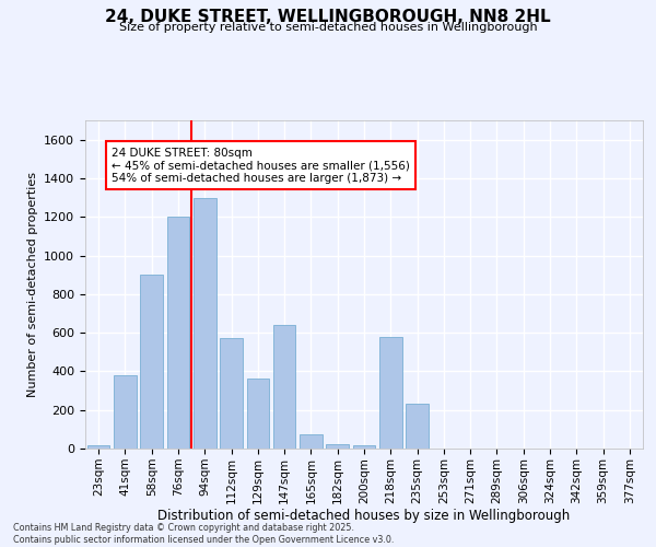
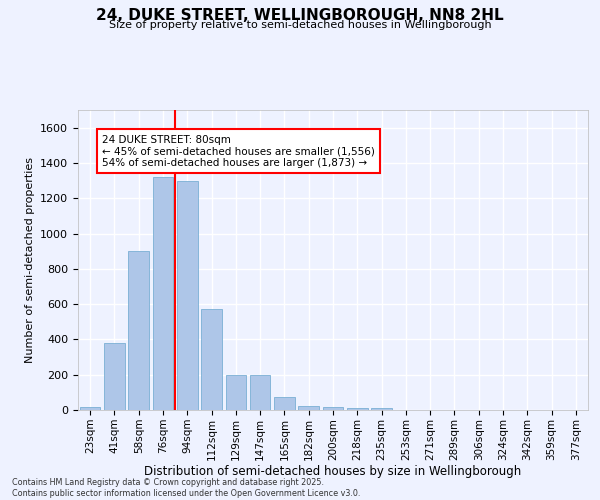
76sqm: 1200 -> 1320
129sqm: 360 -> 200
147sqm: 640 -> 200
218sqm: 580 -> 10
235sqm: 230 -> 10
